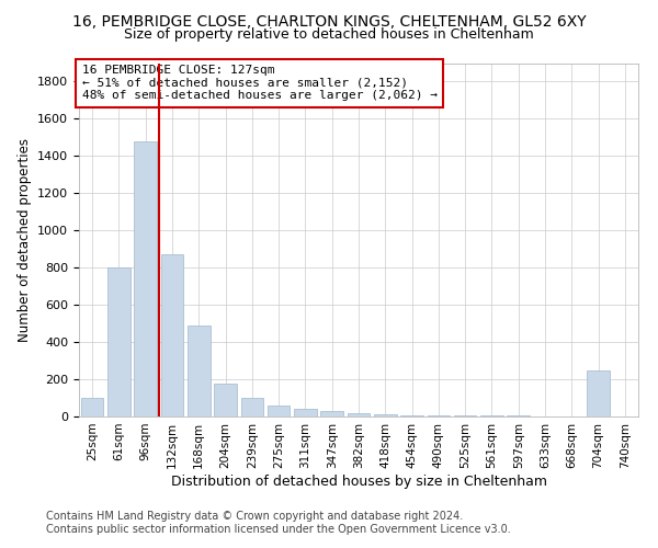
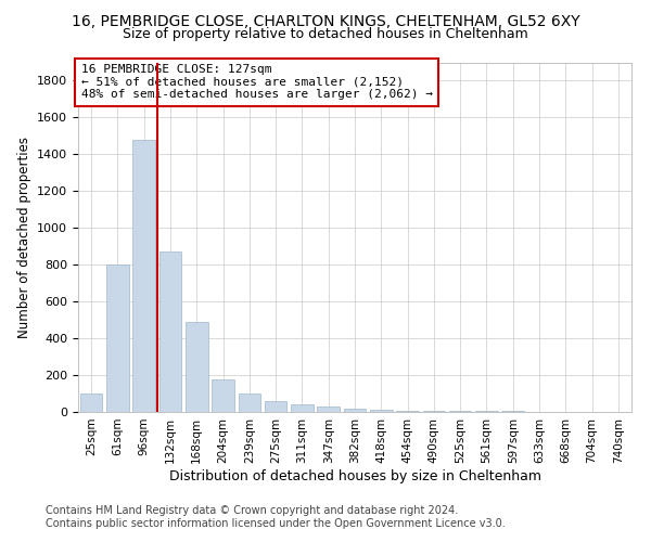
704sqm: 250 -> 0
